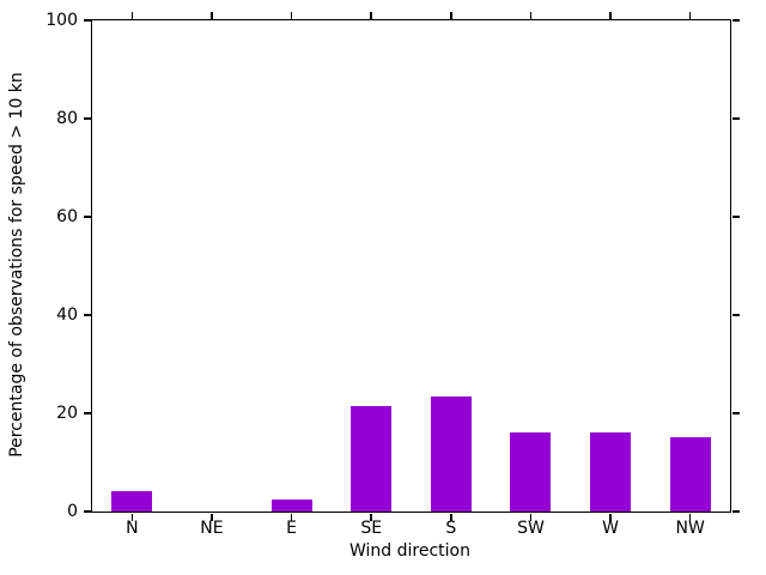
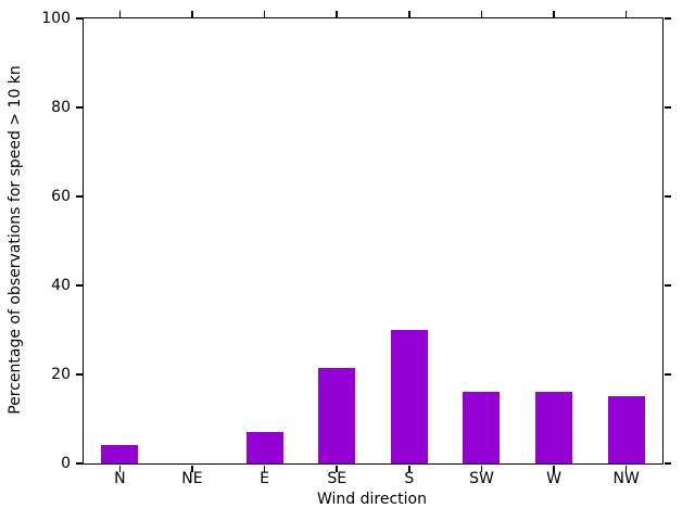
E: 2 -> 7
S: 23 -> 30
